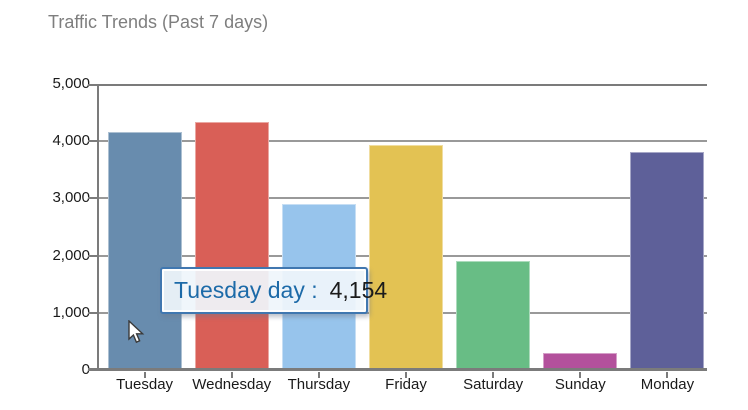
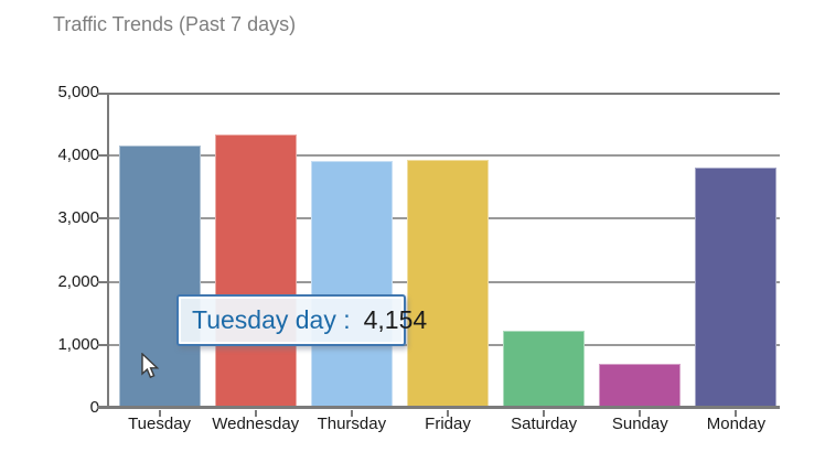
Thursday: 2900 -> 3900
Saturday: 1900 -> 1200
Sunday: 300 -> 700
